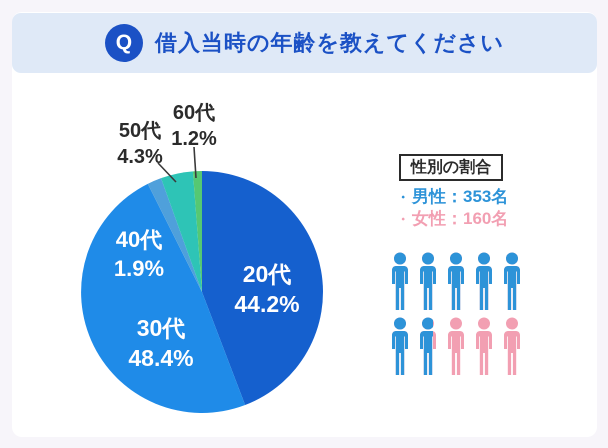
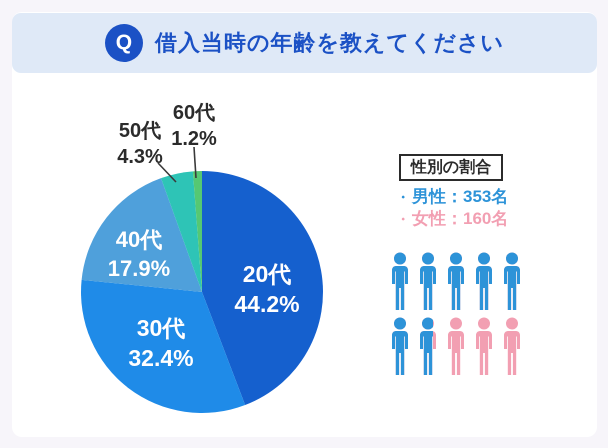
30代: 48.4% -> 32.4%
40代: 1.9% -> 17.9%
